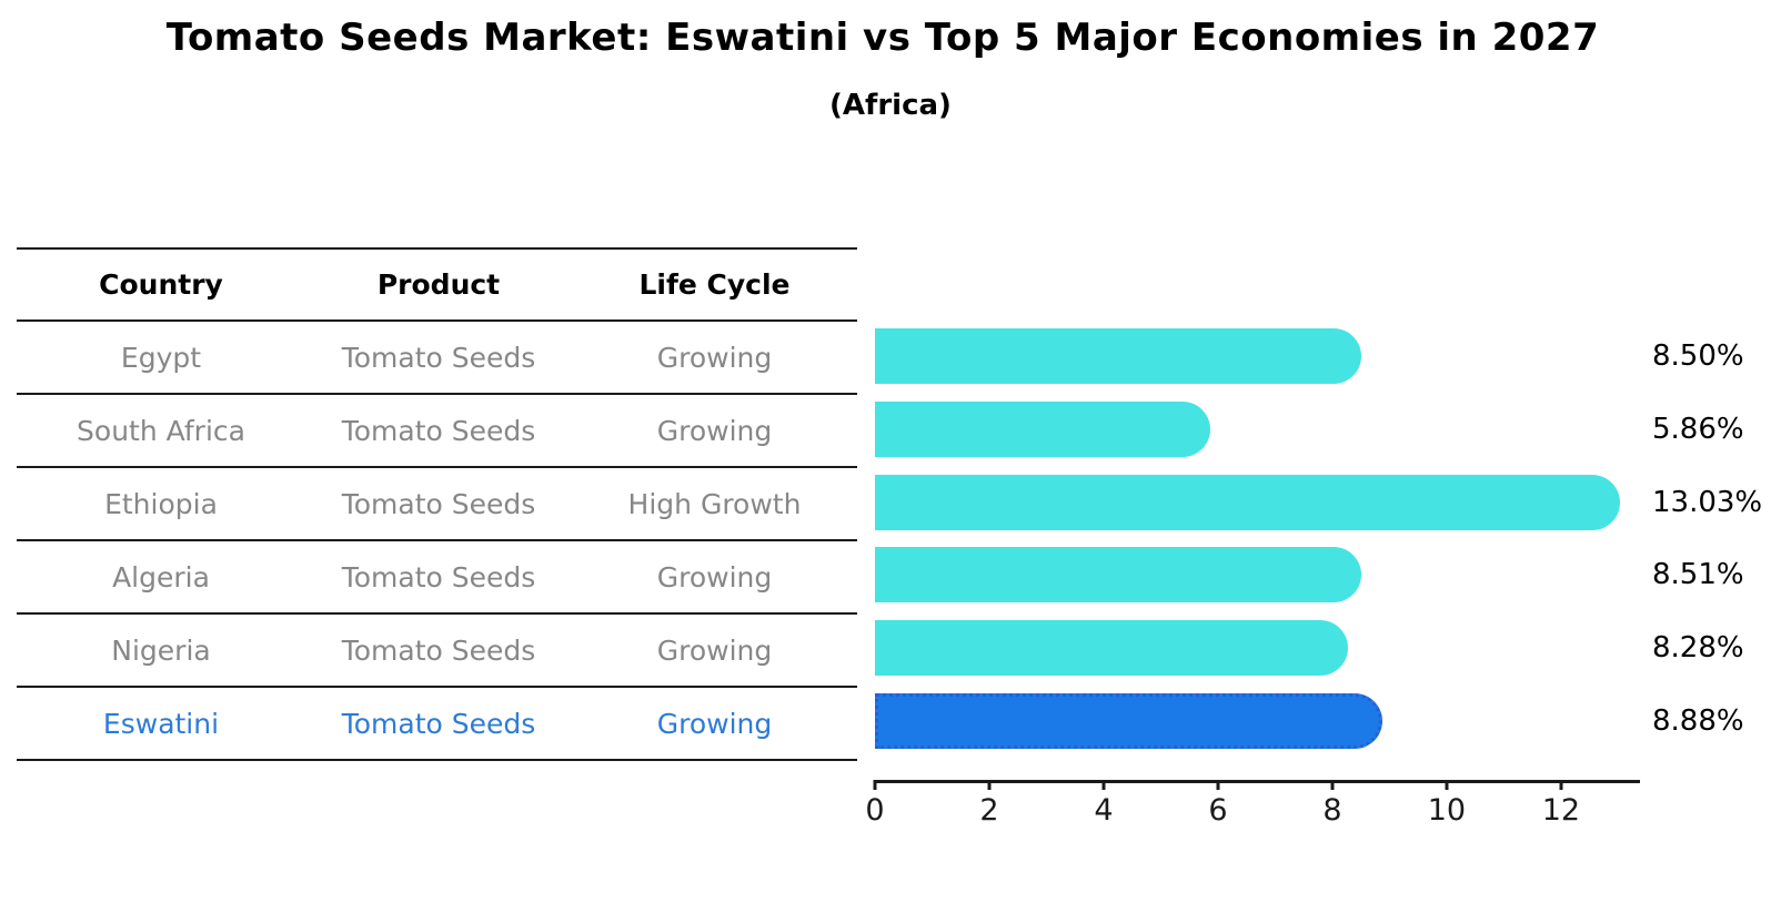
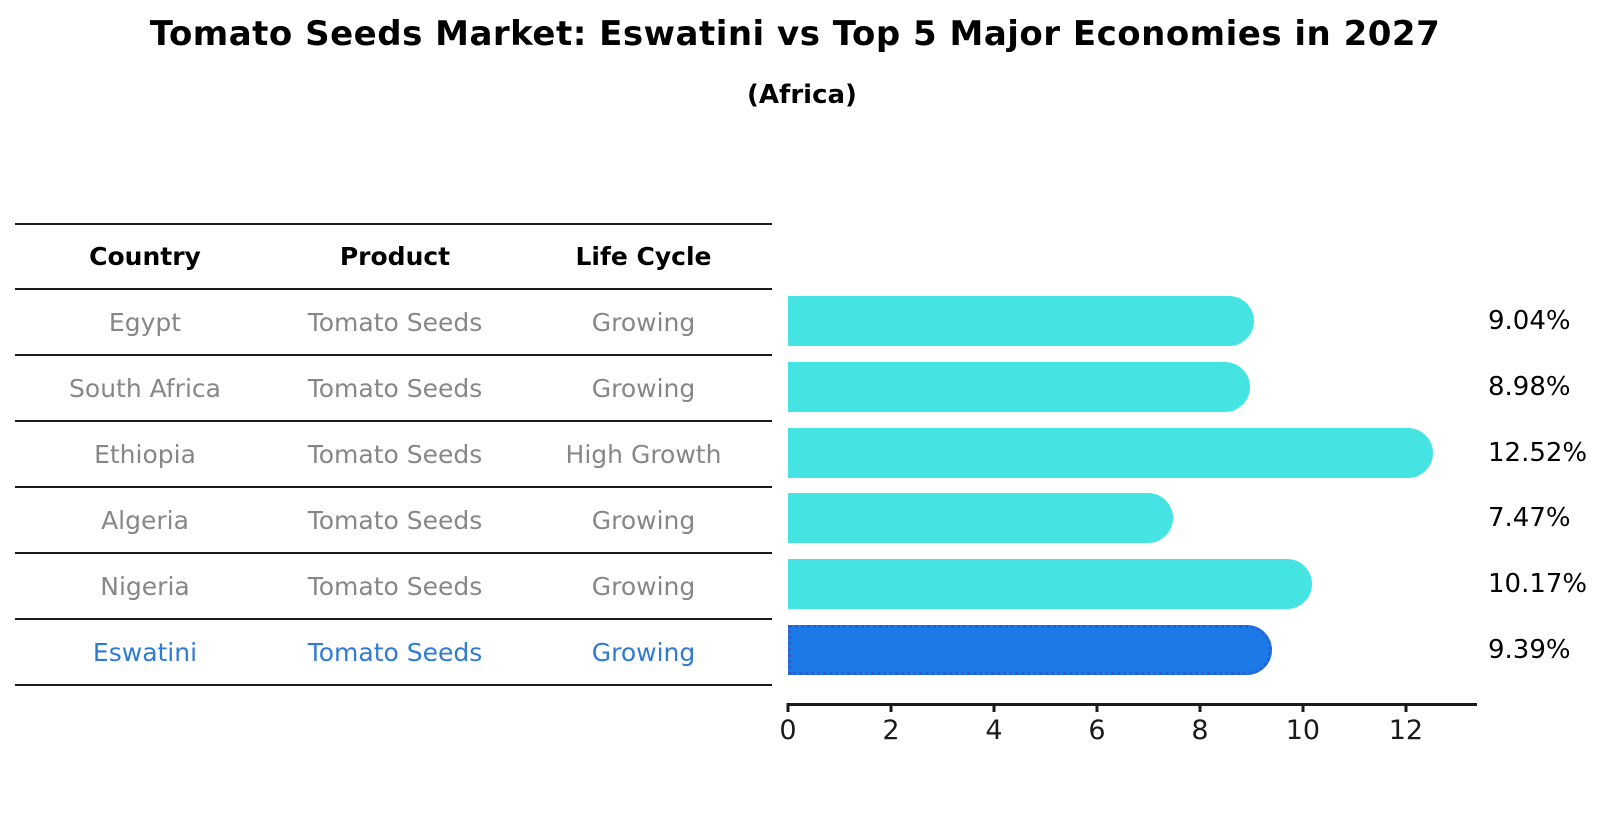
Egypt: 8.50% -> 9.04%
South Africa: 5.86% -> 8.98%
Ethiopia: 13.03% -> 12.52%
Algeria: 8.51% -> 7.47%
Nigeria: 8.28% -> 10.17%
Eswatini: 8.88% -> 9.39%
